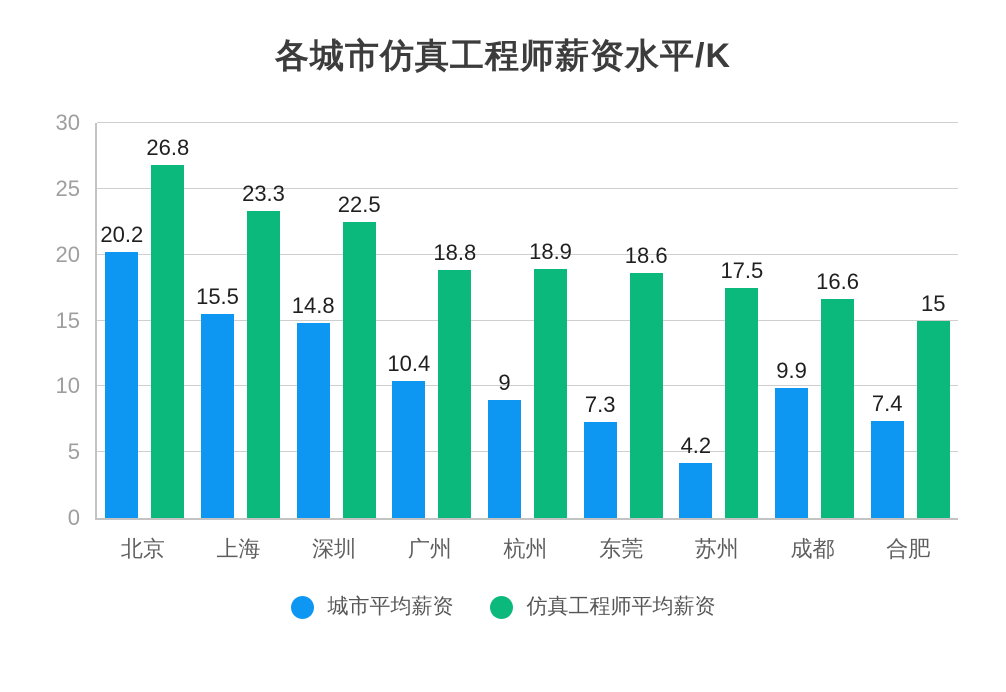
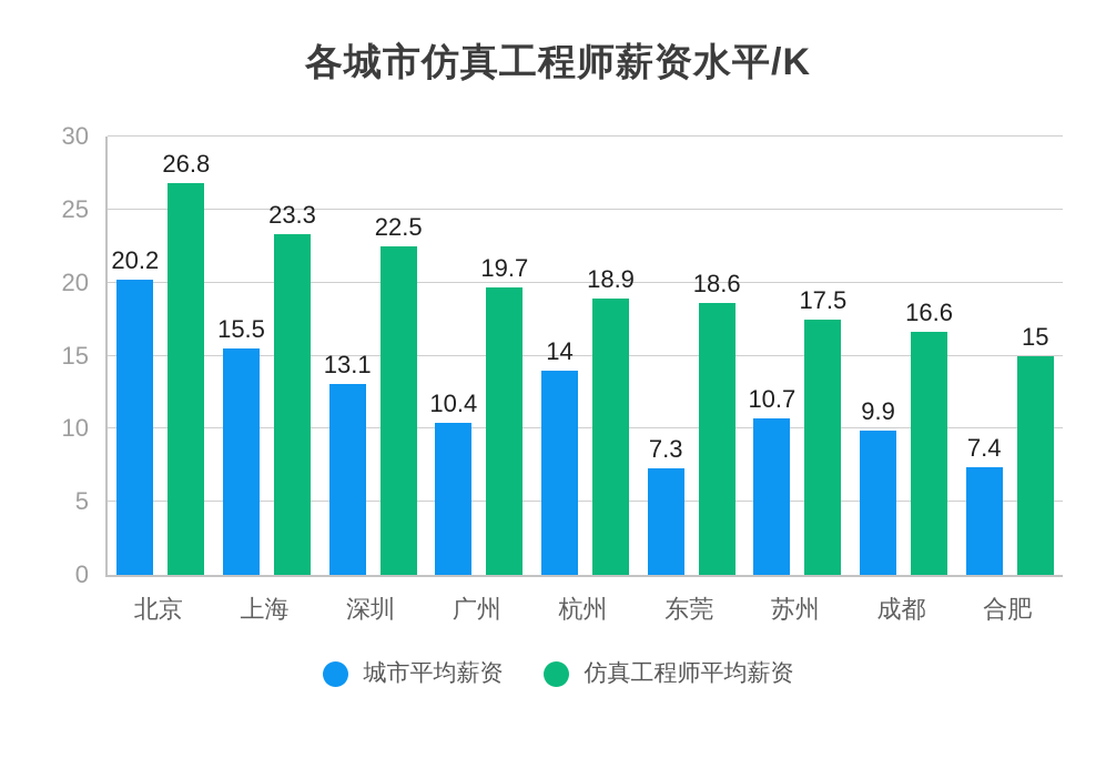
城市平均薪资/深圳: 14.8 -> 13.1
仿真工程师平均薪资/广州: 18.8 -> 19.7
城市平均薪资/杭州: 9 -> 14
城市平均薪资/苏州: 4.2 -> 10.7
